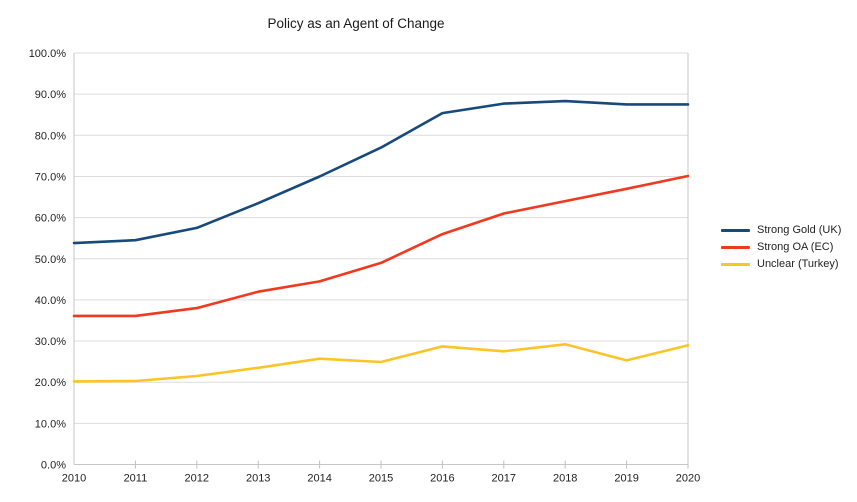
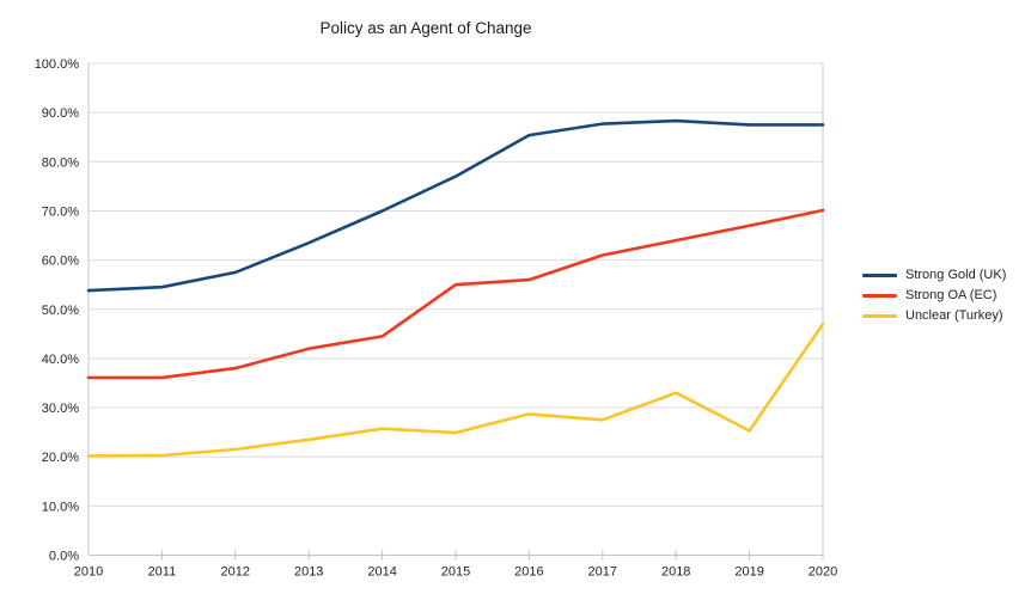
Strong OA (EC)/2015: 49% -> 55%
Unclear (Turkey)/2018: 29% -> 33%
Unclear (Turkey)/2020: 29% -> 47%
